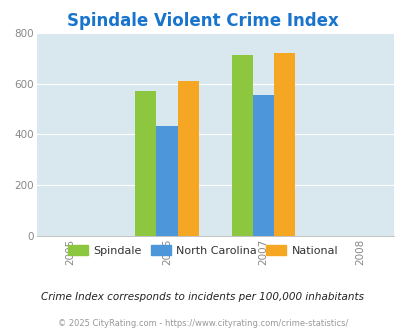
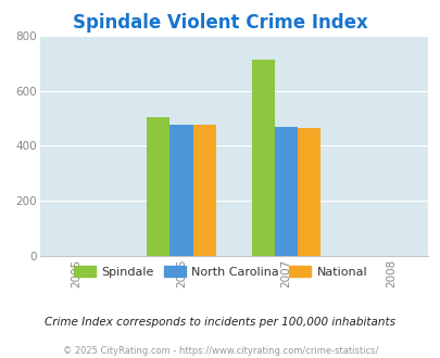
Spindale/2006: 570 -> 505
North Carolina/2006: 435 -> 475
National/2006: 610 -> 478
North Carolina/2007: 555 -> 468
National/2007: 720 -> 465
